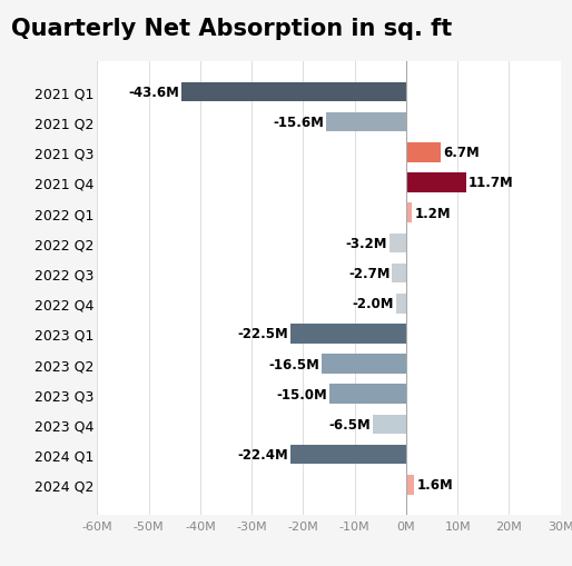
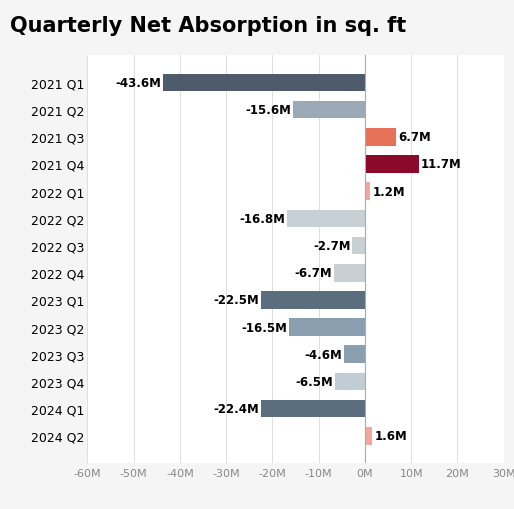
2022 Q2: -3.2M -> -16.8M
2022 Q4: -2.0M -> -6.7M
2023 Q3: -15.0M -> -4.6M
